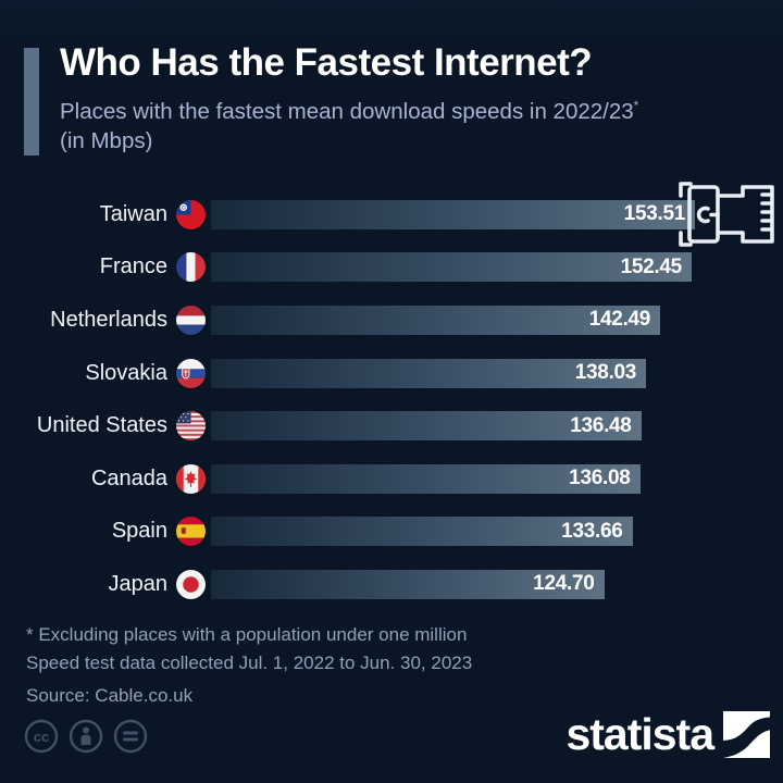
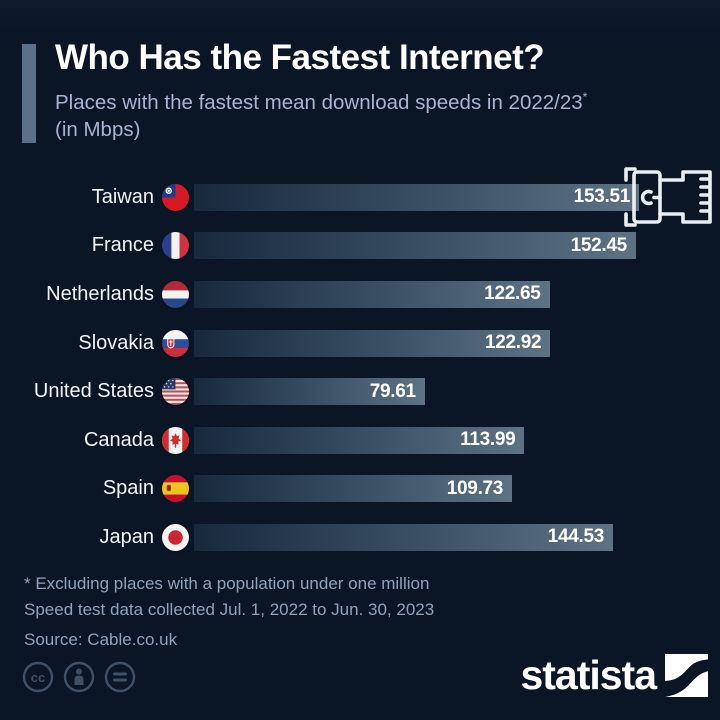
Netherlands: 142.49 -> 122.65
Slovakia: 138.03 -> 122.92
United States: 136.48 -> 79.61
Canada: 136.08 -> 113.99
Spain: 133.66 -> 109.73
Japan: 124.70 -> 144.53
